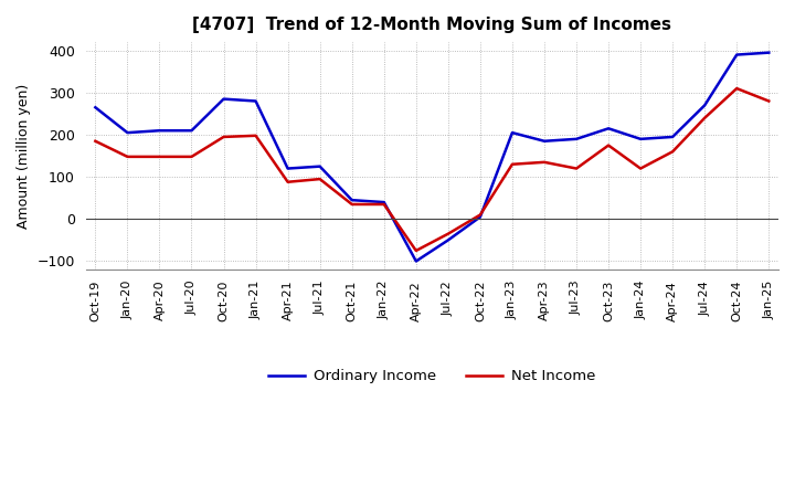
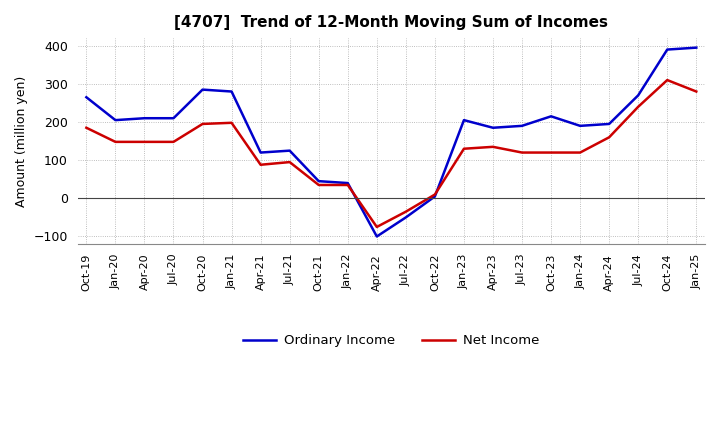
Net Income/Oct-23: 175 -> 120
